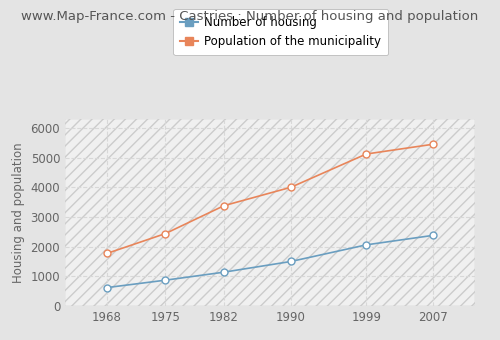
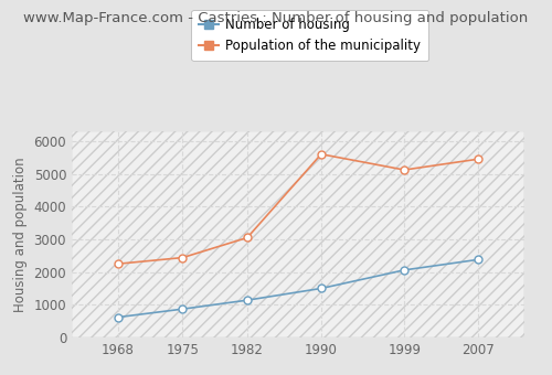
Population of the municipality/1968: 1770 -> 2250
Population of the municipality/1982: 3380 -> 3050
Population of the municipality/1990: 4000 -> 5600
